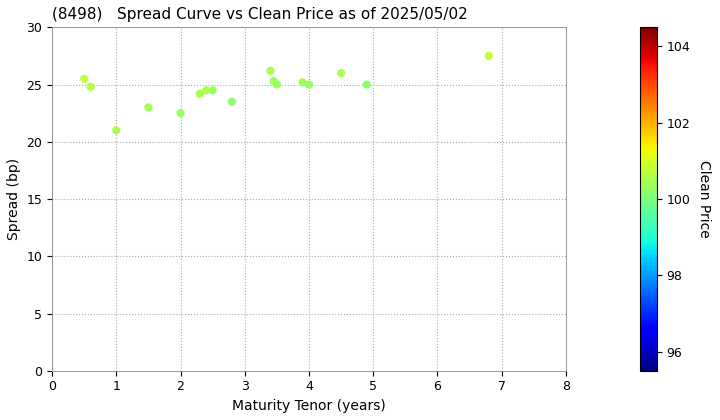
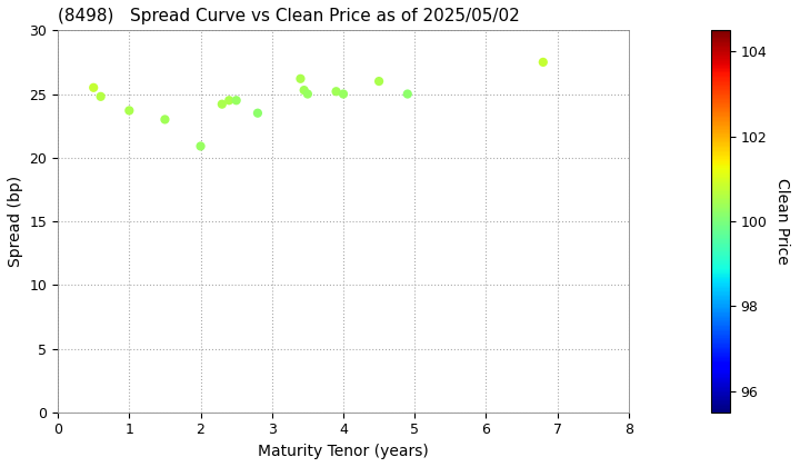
1: 21.0 -> 23.7
2: 22.5 -> 20.9
